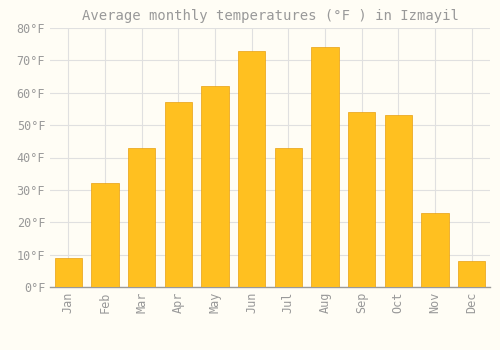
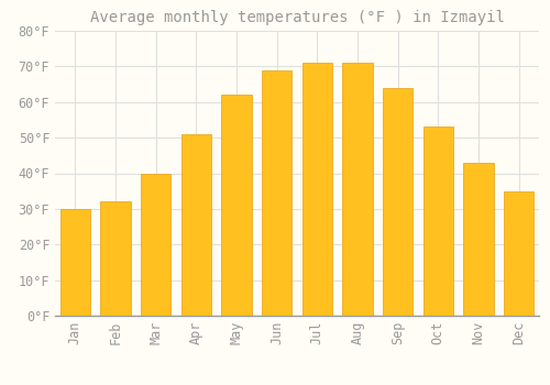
Jan: 9°F -> 30°F
Mar: 43°F -> 40°F
Apr: 57°F -> 51°F
Jun: 73°F -> 69°F
Jul: 43°F -> 71°F
Aug: 74°F -> 71°F
Sep: 54°F -> 64°F
Nov: 23°F -> 43°F
Dec: 8°F -> 35°F
